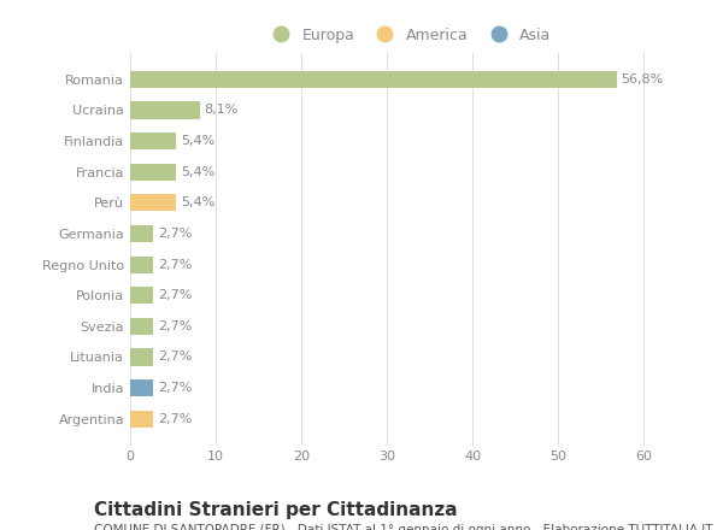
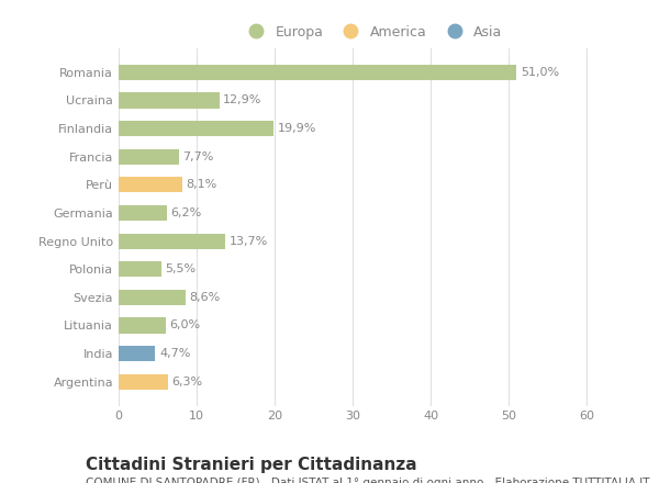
Romania: 56,8% -> 51,0%
Ucraina: 8,1% -> 12,9%
Finlandia: 5,4% -> 19,9%
Francia: 5,4% -> 7,7%
Perù: 5,4% -> 8,1%
Germania: 2,7% -> 6,2%
Regno Unito: 2,7% -> 13,7%
Polonia: 2,7% -> 5,5%
Svezia: 2,7% -> 8,6%
Lituania: 2,7% -> 6,0%
India: 2,7% -> 4,7%
Argentina: 2,7% -> 6,3%
